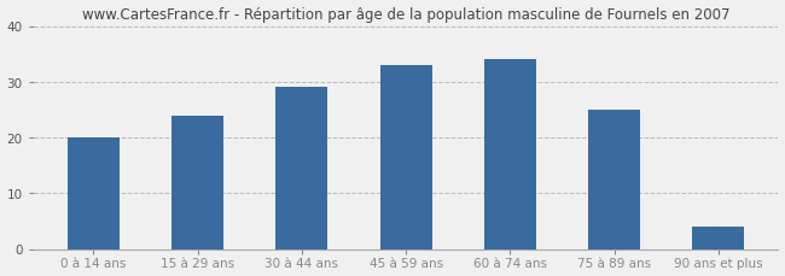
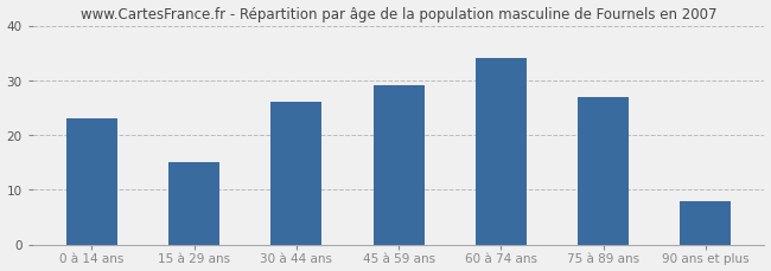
0 à 14 ans: 20 -> 23
15 à 29 ans: 24 -> 15
30 à 44 ans: 29 -> 26
45 à 59 ans: 33 -> 29
75 à 89 ans: 25 -> 27
90 ans et plus: 4 -> 8
